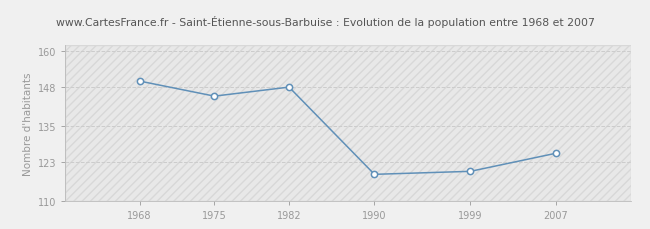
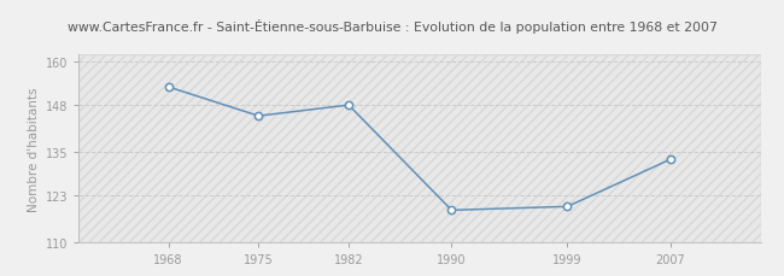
1968: 150 -> 153
2007: 126 -> 133
